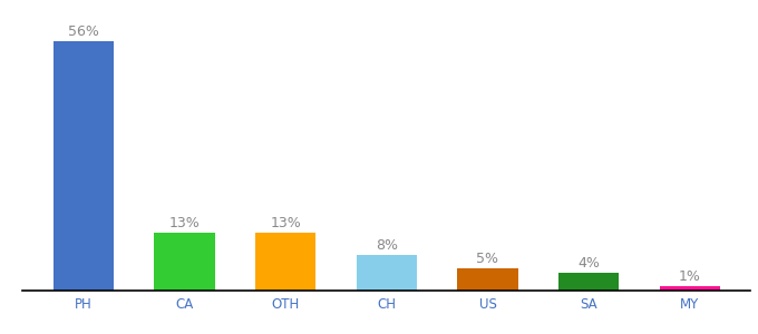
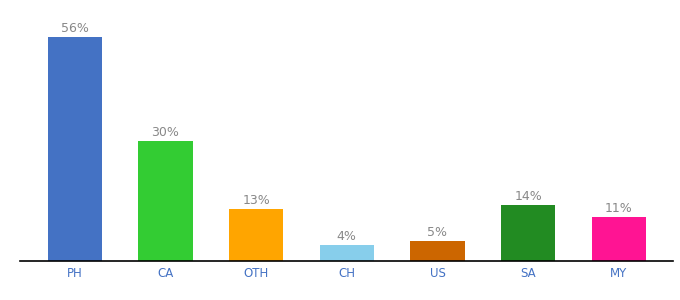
CA: 13% -> 30%
CH: 8% -> 4%
SA: 4% -> 14%
MY: 1% -> 11%
